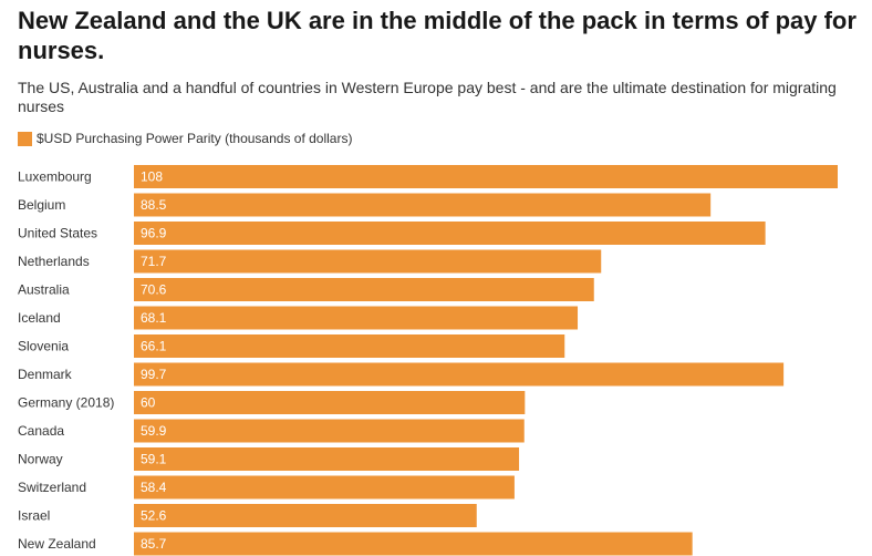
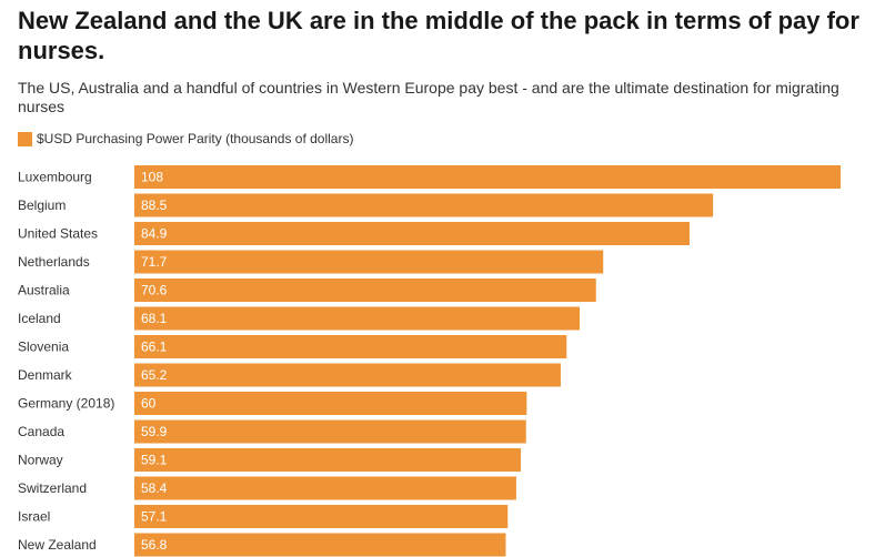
United States: 96.9 -> 84.9
Denmark: 99.7 -> 65.2
Israel: 52.6 -> 57.1
New Zealand: 85.7 -> 56.8
